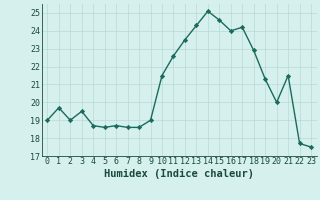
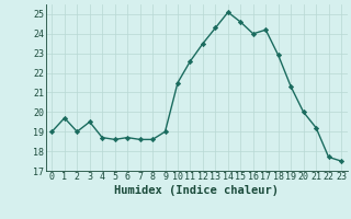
21: 21.5 -> 19.2
